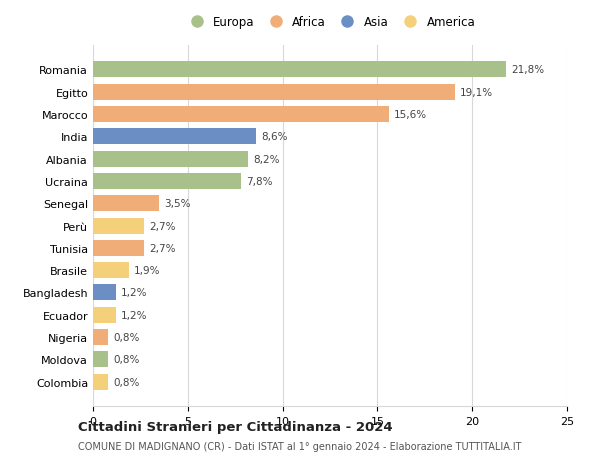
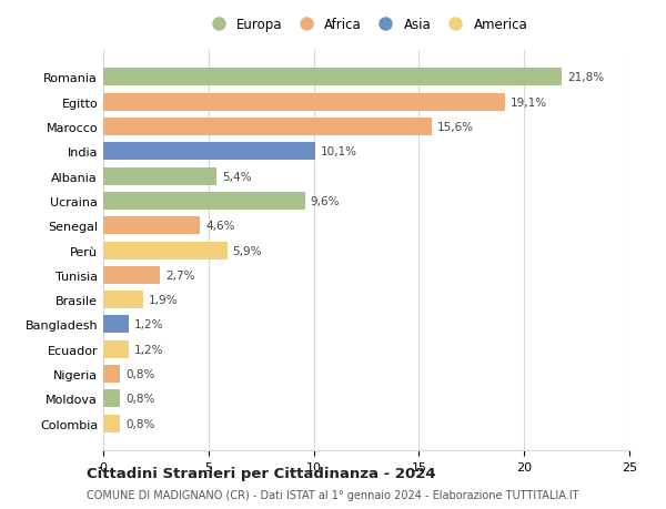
India: 8,6% -> 10,1%
Albania: 8,2% -> 5,4%
Ucraina: 7,8% -> 9,6%
Senegal: 3,5% -> 4,6%
Perù: 2,7% -> 5,9%
